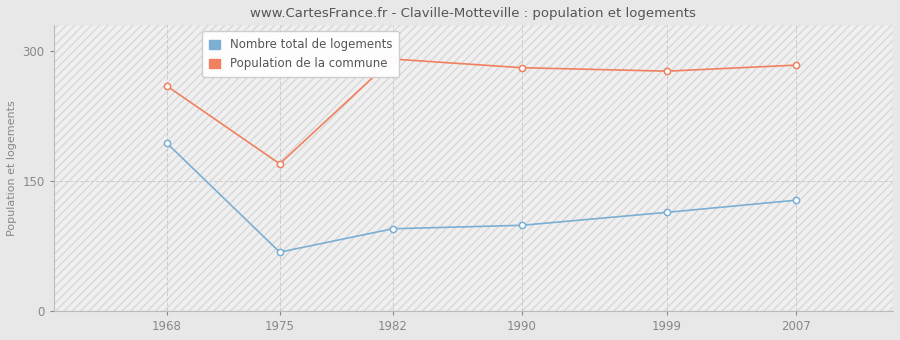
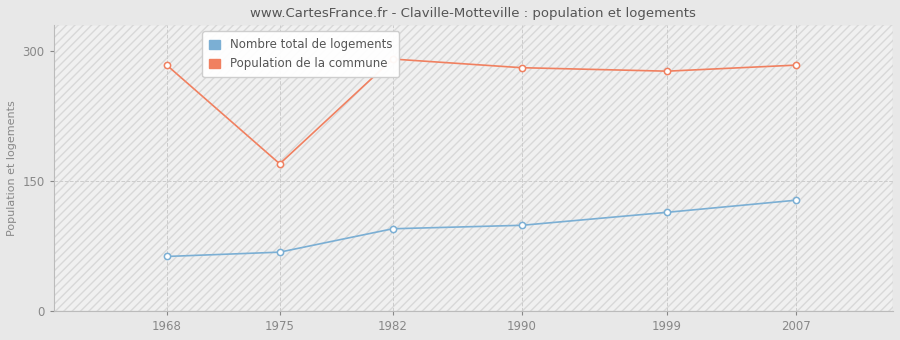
Nombre total de logements/1968: 194 -> 63
Population de la commune/1968: 260 -> 284
